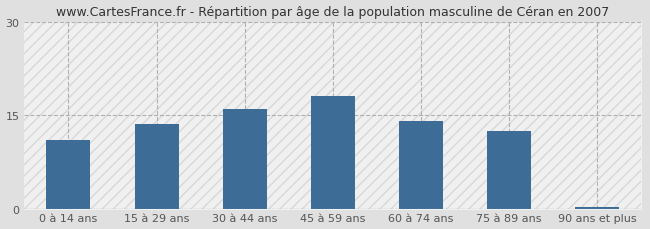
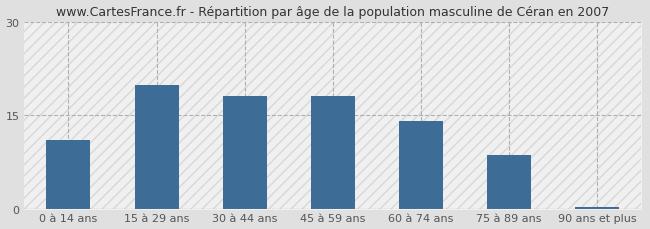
15 à 29 ans: 13.5 -> 19.8
30 à 44 ans: 16.0 -> 18.0
75 à 89 ans: 12.5 -> 8.6
